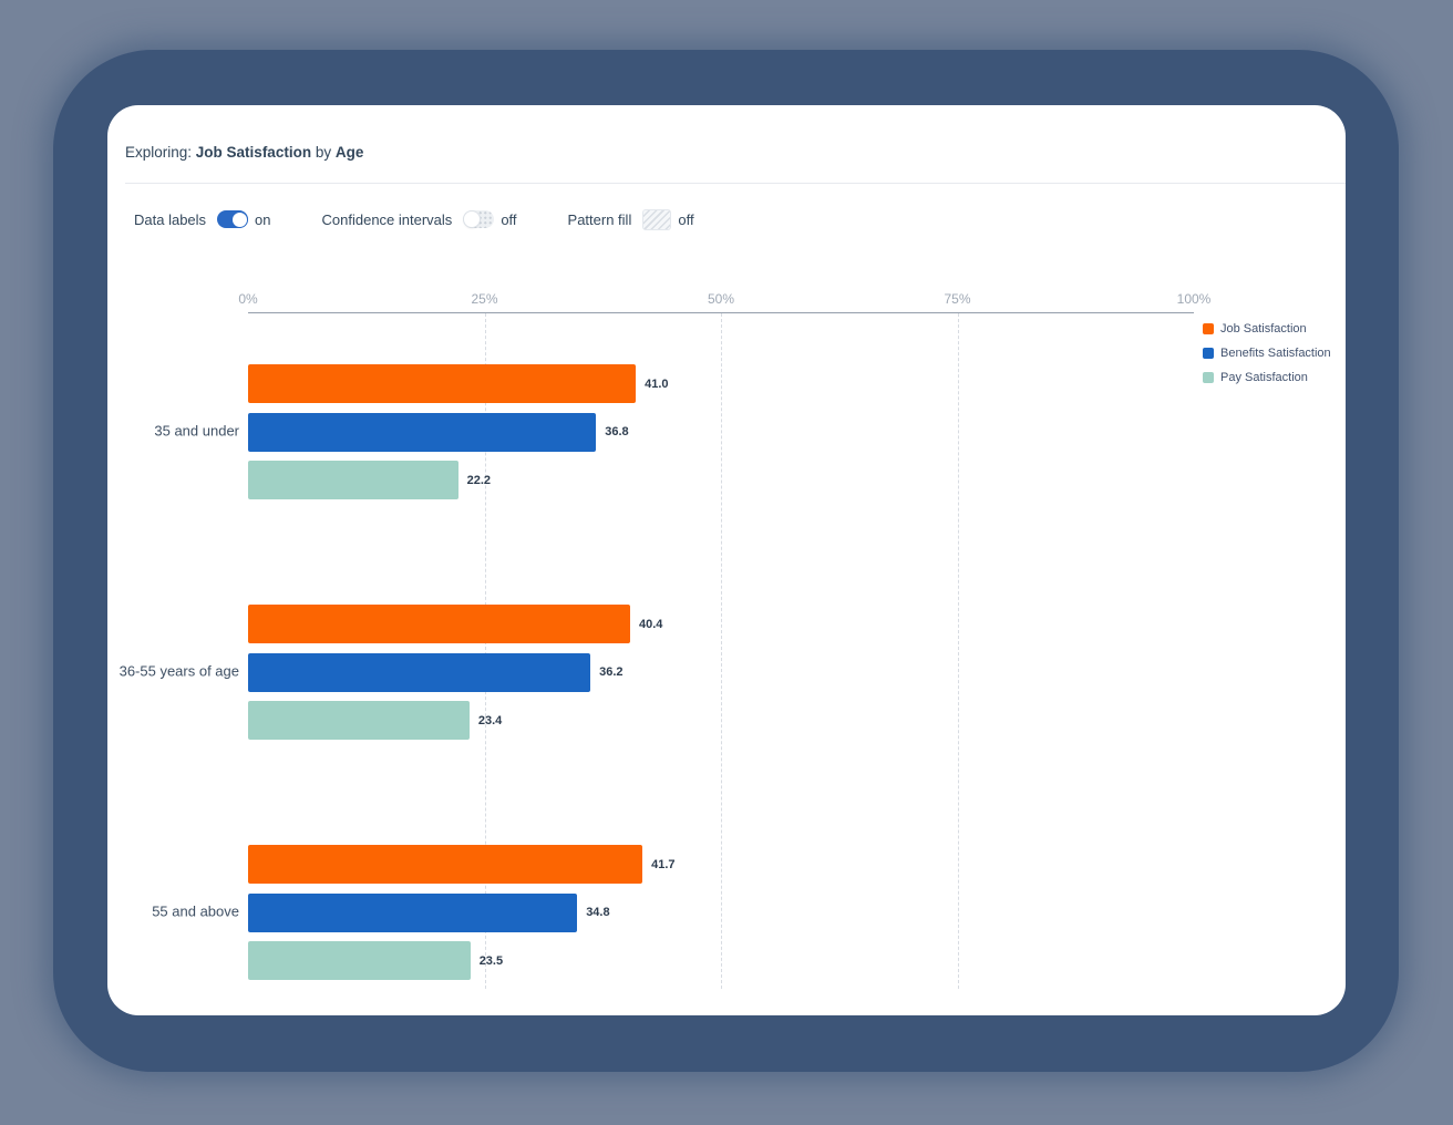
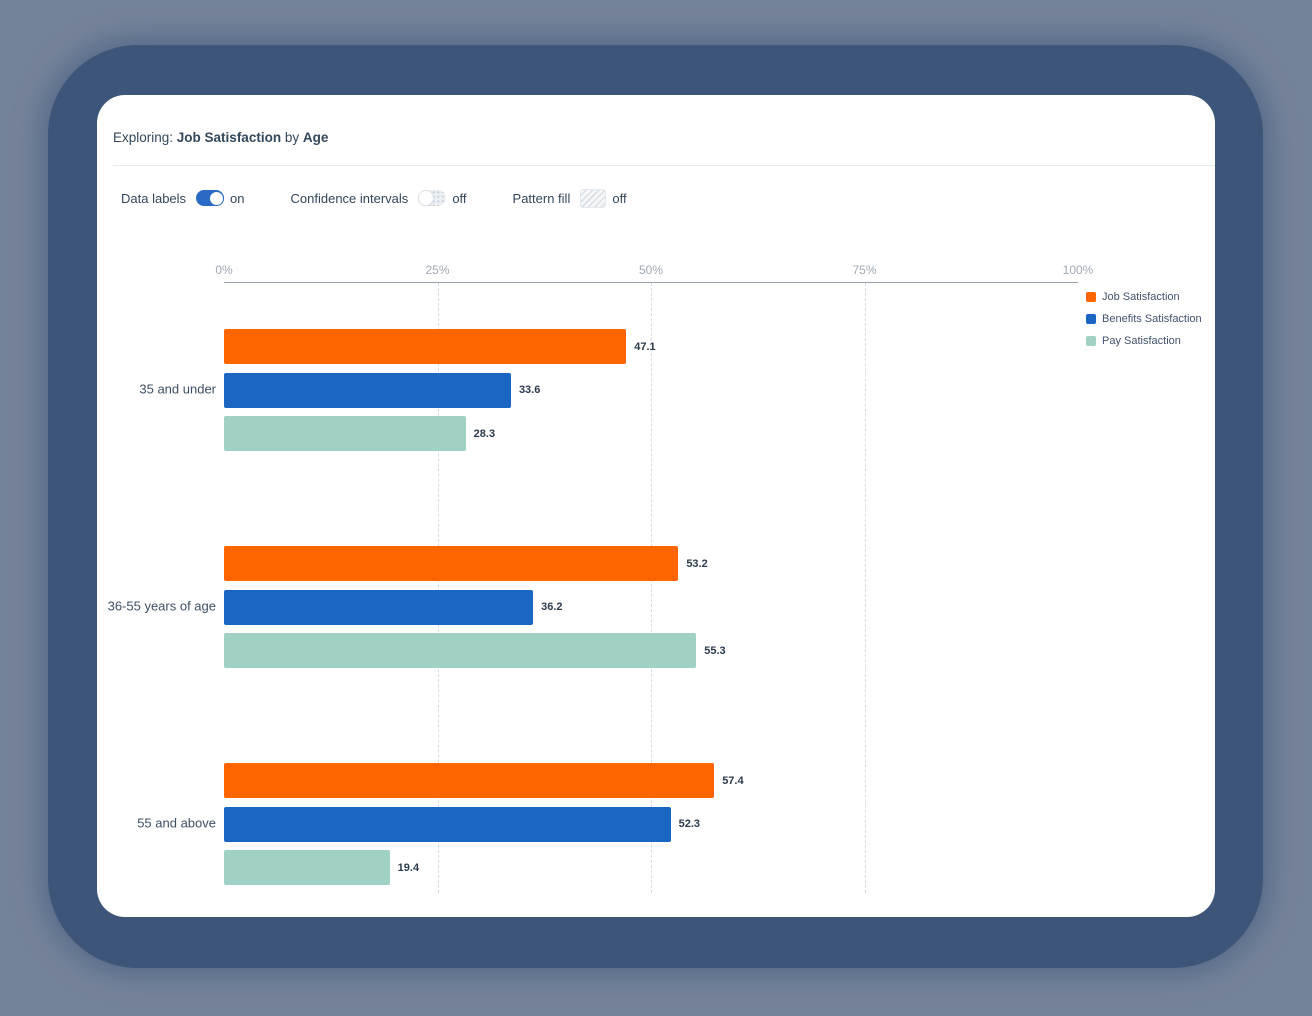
Job Satisfaction/35 and under: 41.0 -> 47.1
Benefits Satisfaction/35 and under: 36.8 -> 33.6
Pay Satisfaction/35 and under: 22.2 -> 28.3
Job Satisfaction/36-55 years of age: 40.4 -> 53.2
Pay Satisfaction/36-55 years of age: 23.4 -> 55.3
Job Satisfaction/55 and above: 41.7 -> 57.4
Benefits Satisfaction/55 and above: 34.8 -> 52.3
Pay Satisfaction/55 and above: 23.5 -> 19.4
